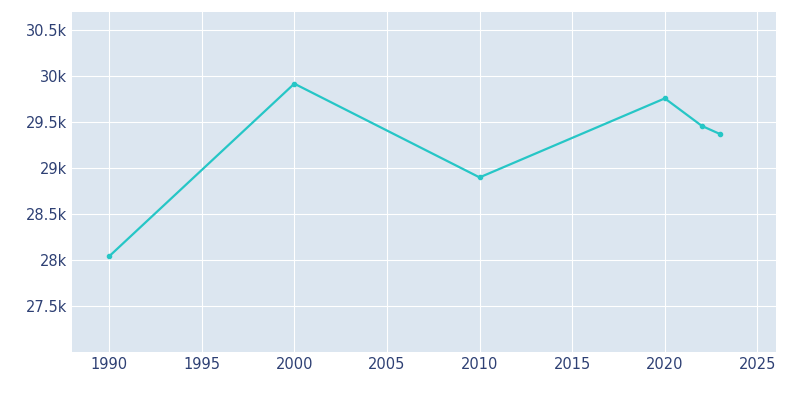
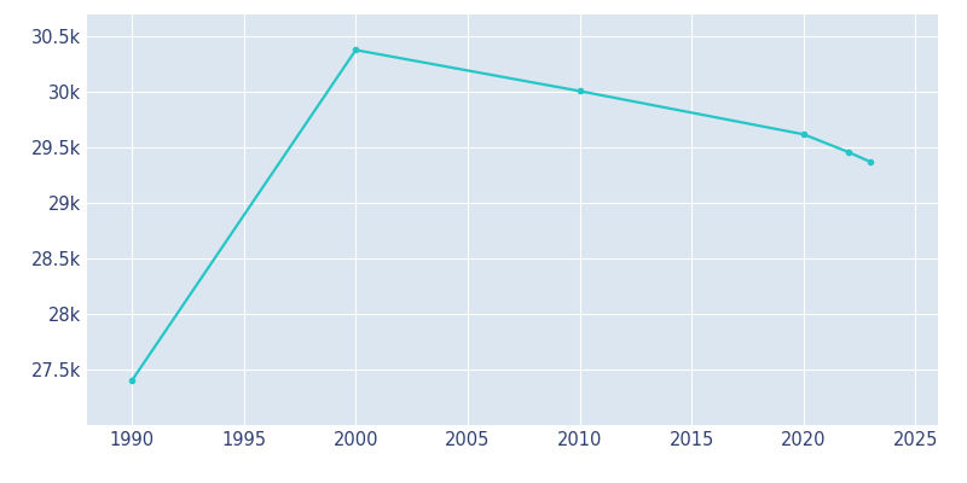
1990: 28.04k -> 27.40k
2000: 29.92k -> 30.38k
2010: 28.90k -> 30.01k
2020: 29.76k -> 29.62k
